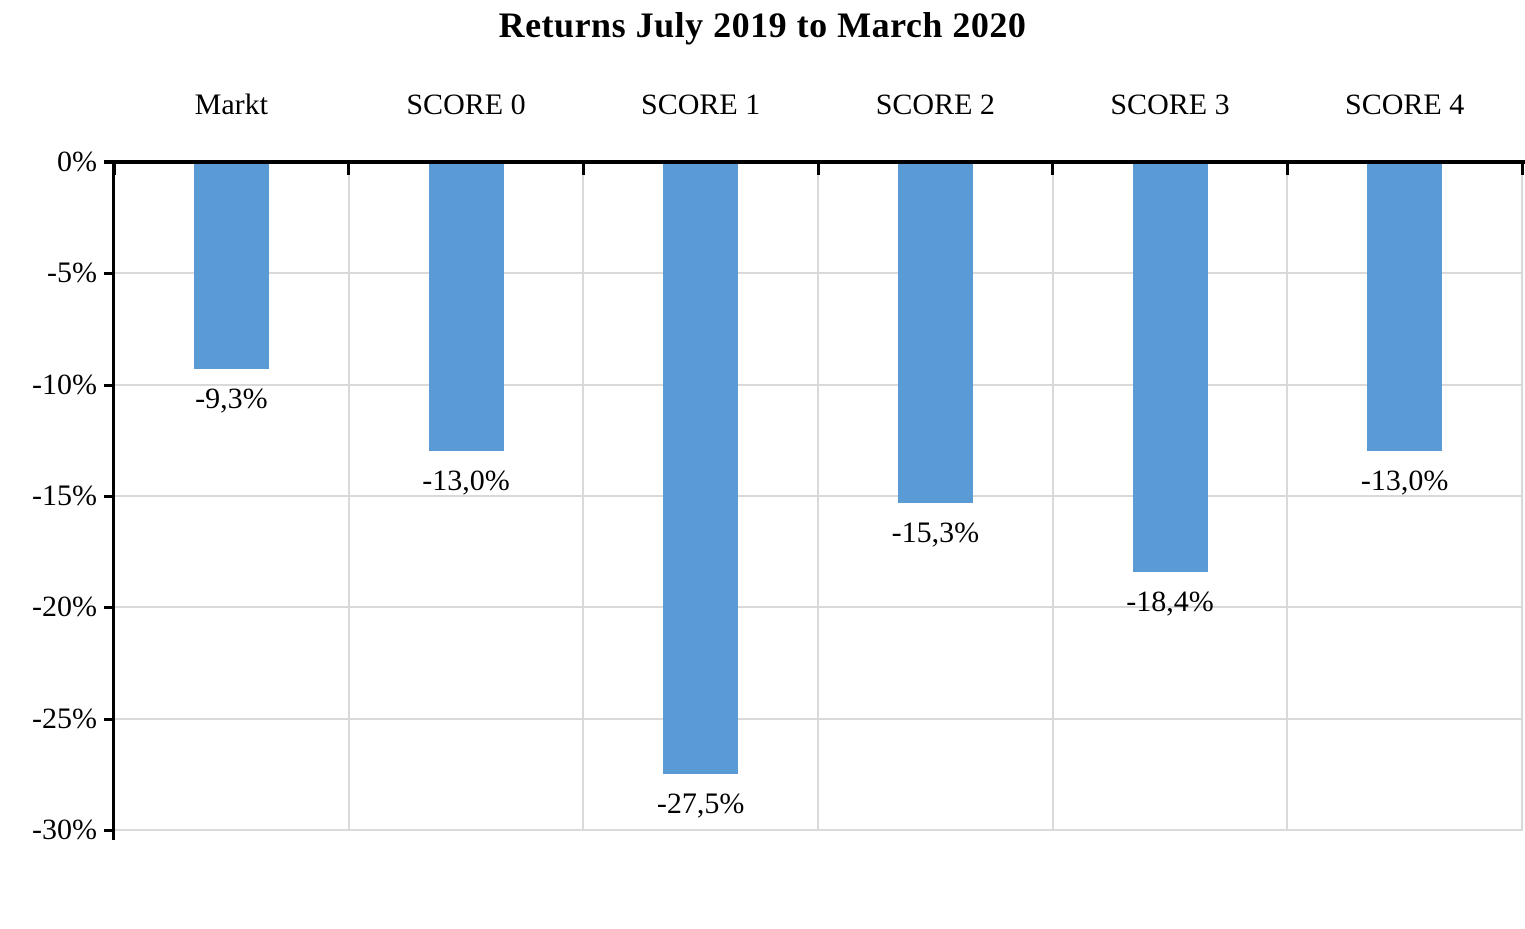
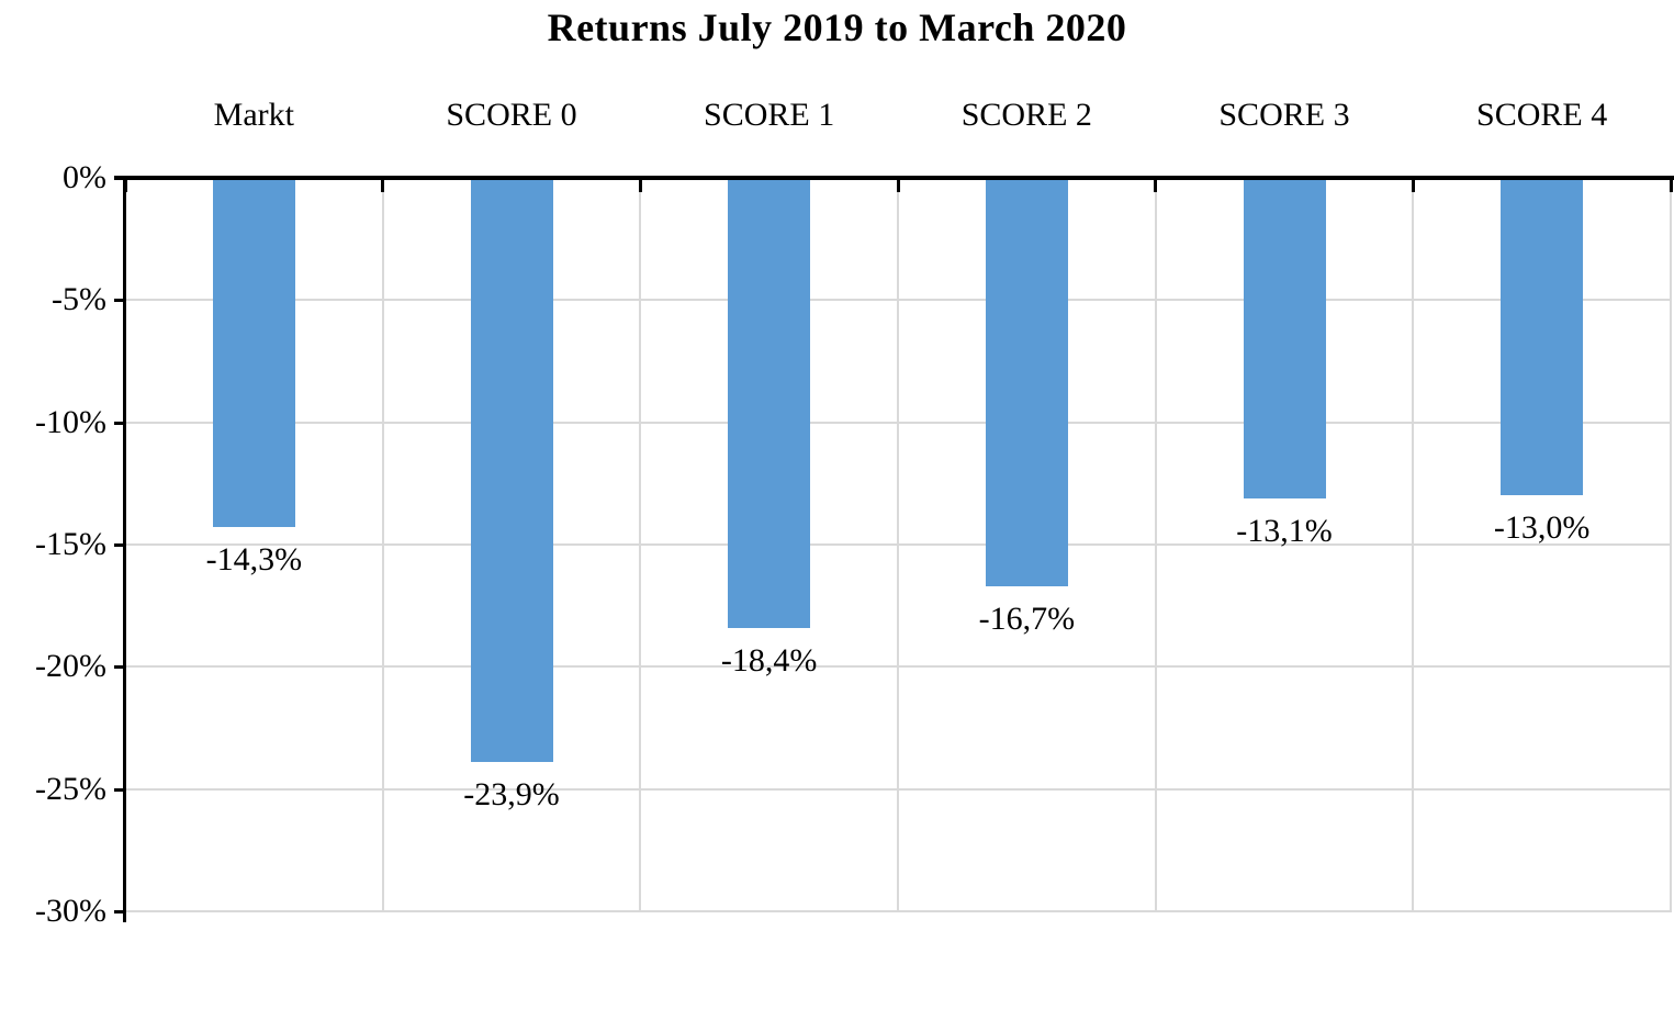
Markt: -9,3% -> -14,3%
SCORE 0: -13,0% -> -23,9%
SCORE 1: -27,5% -> -18,4%
SCORE 2: -15,3% -> -16,7%
SCORE 3: -18,4% -> -13,1%
